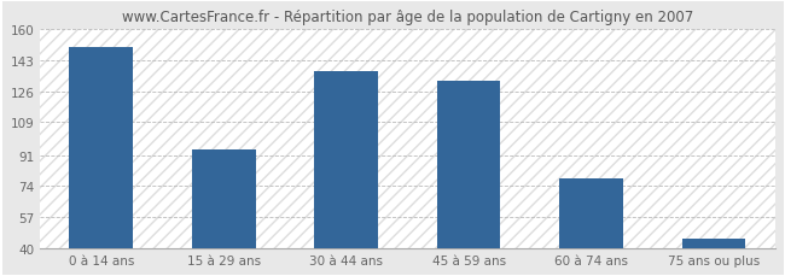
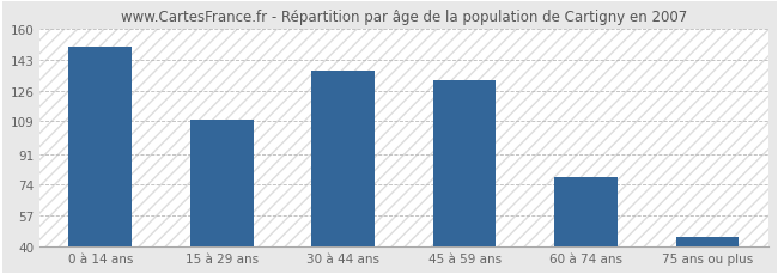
15 à 29 ans: 94 -> 110
